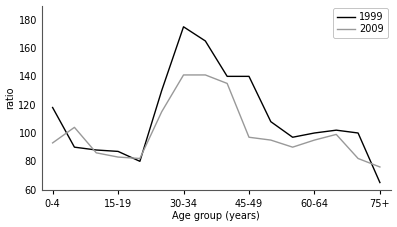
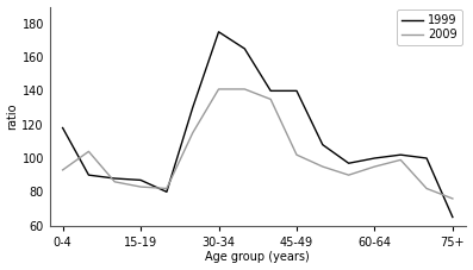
2009/45-49: 97 -> 102
